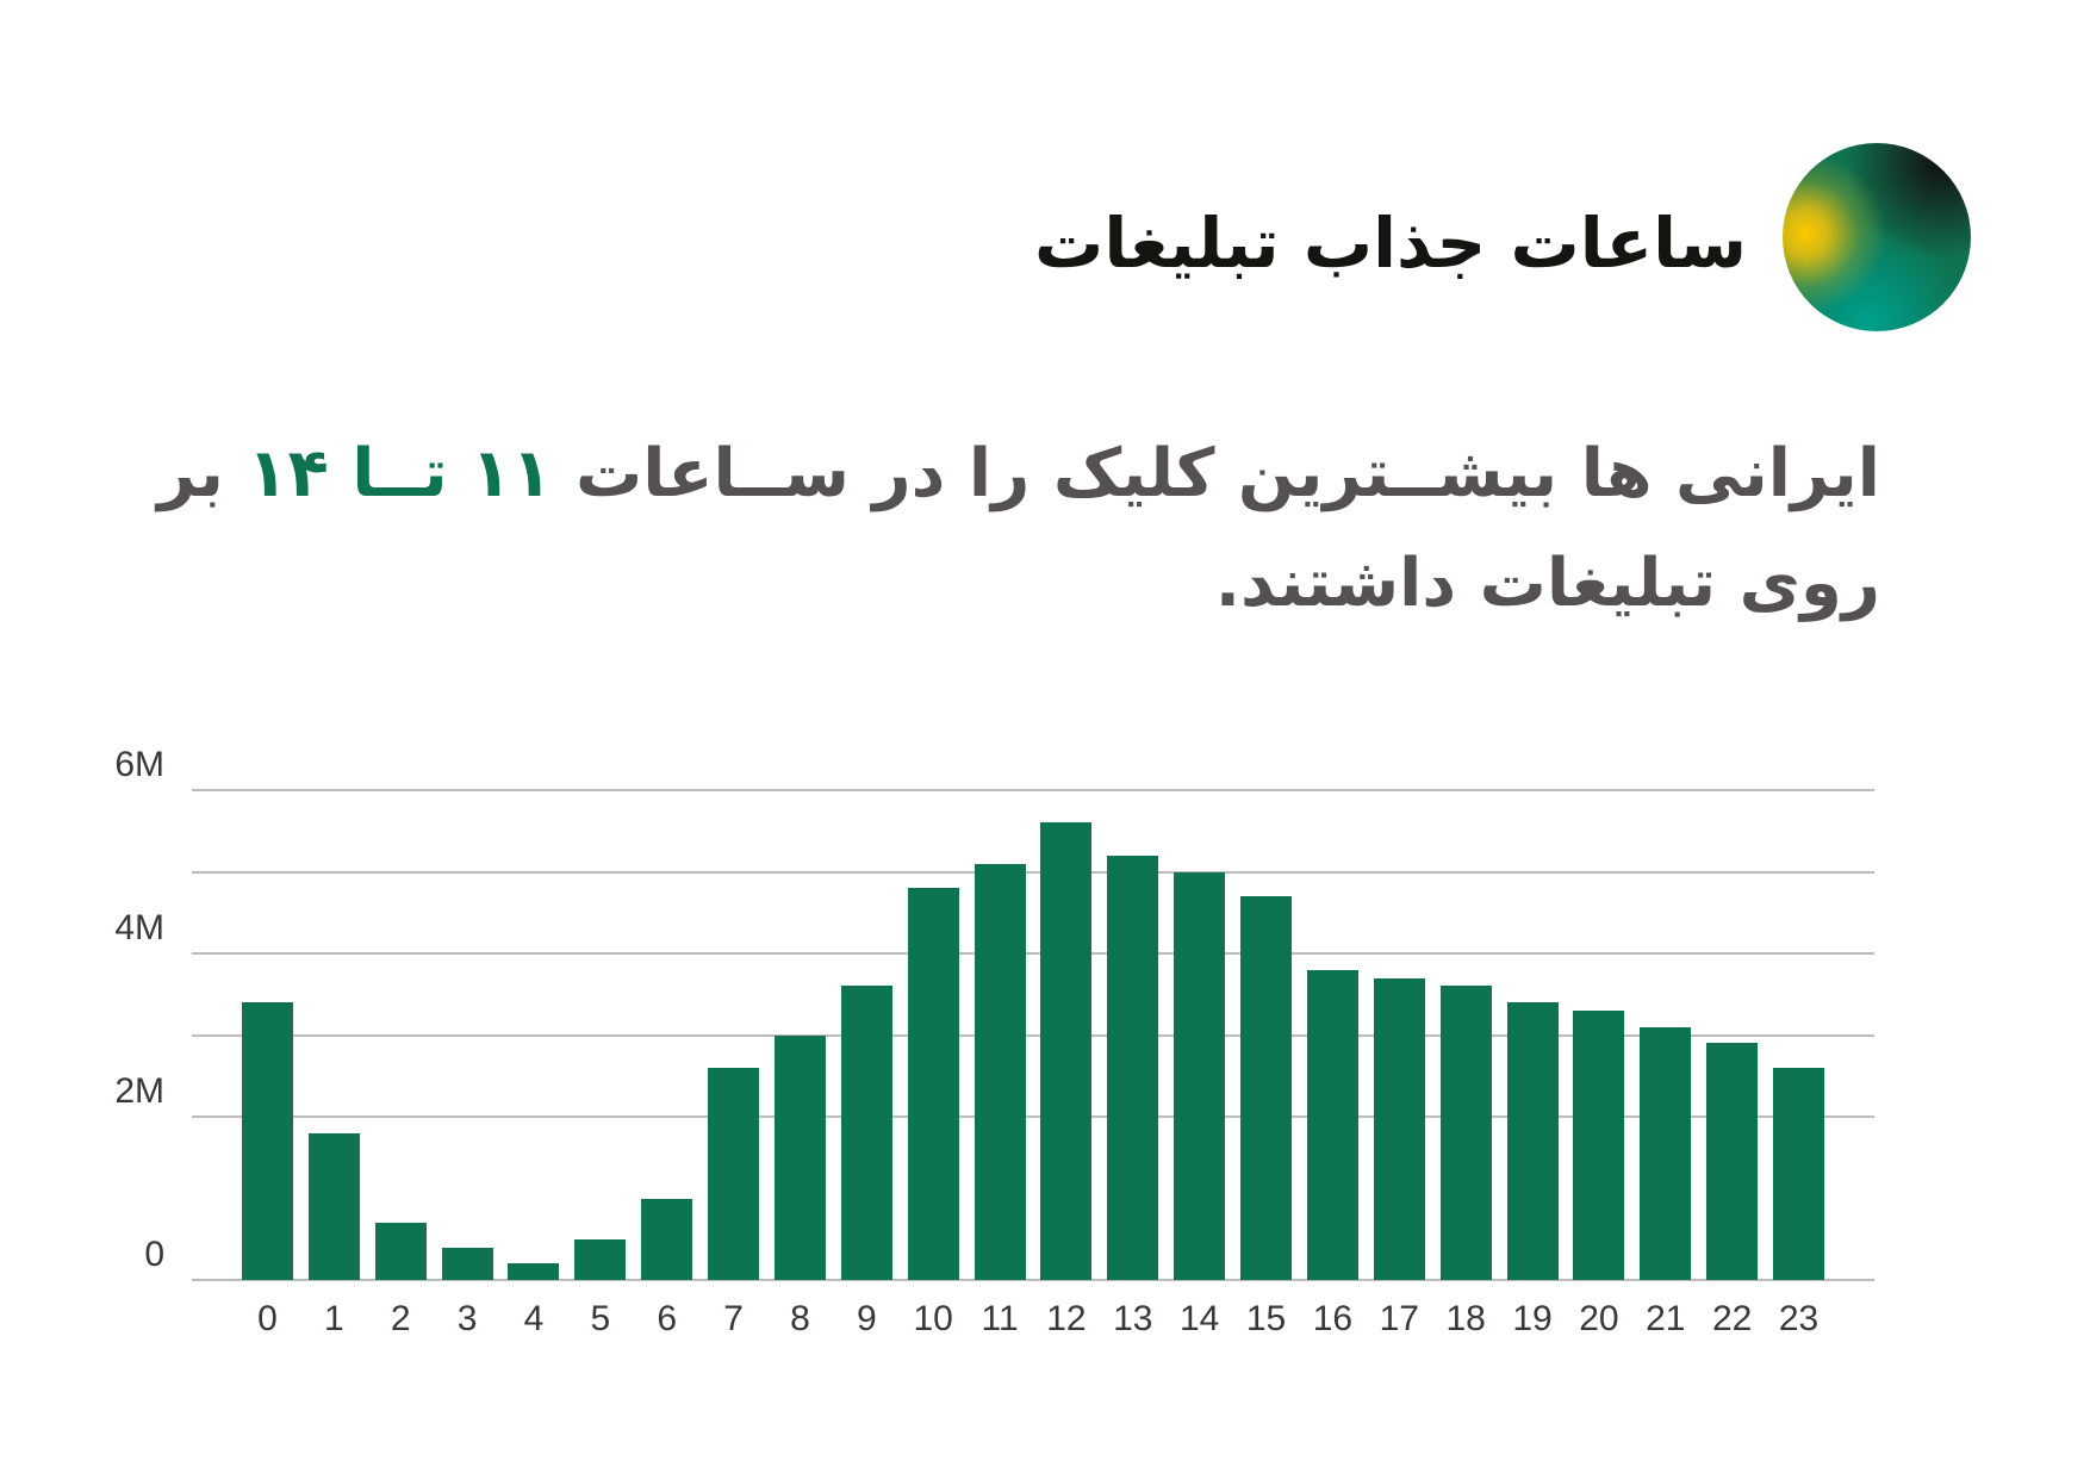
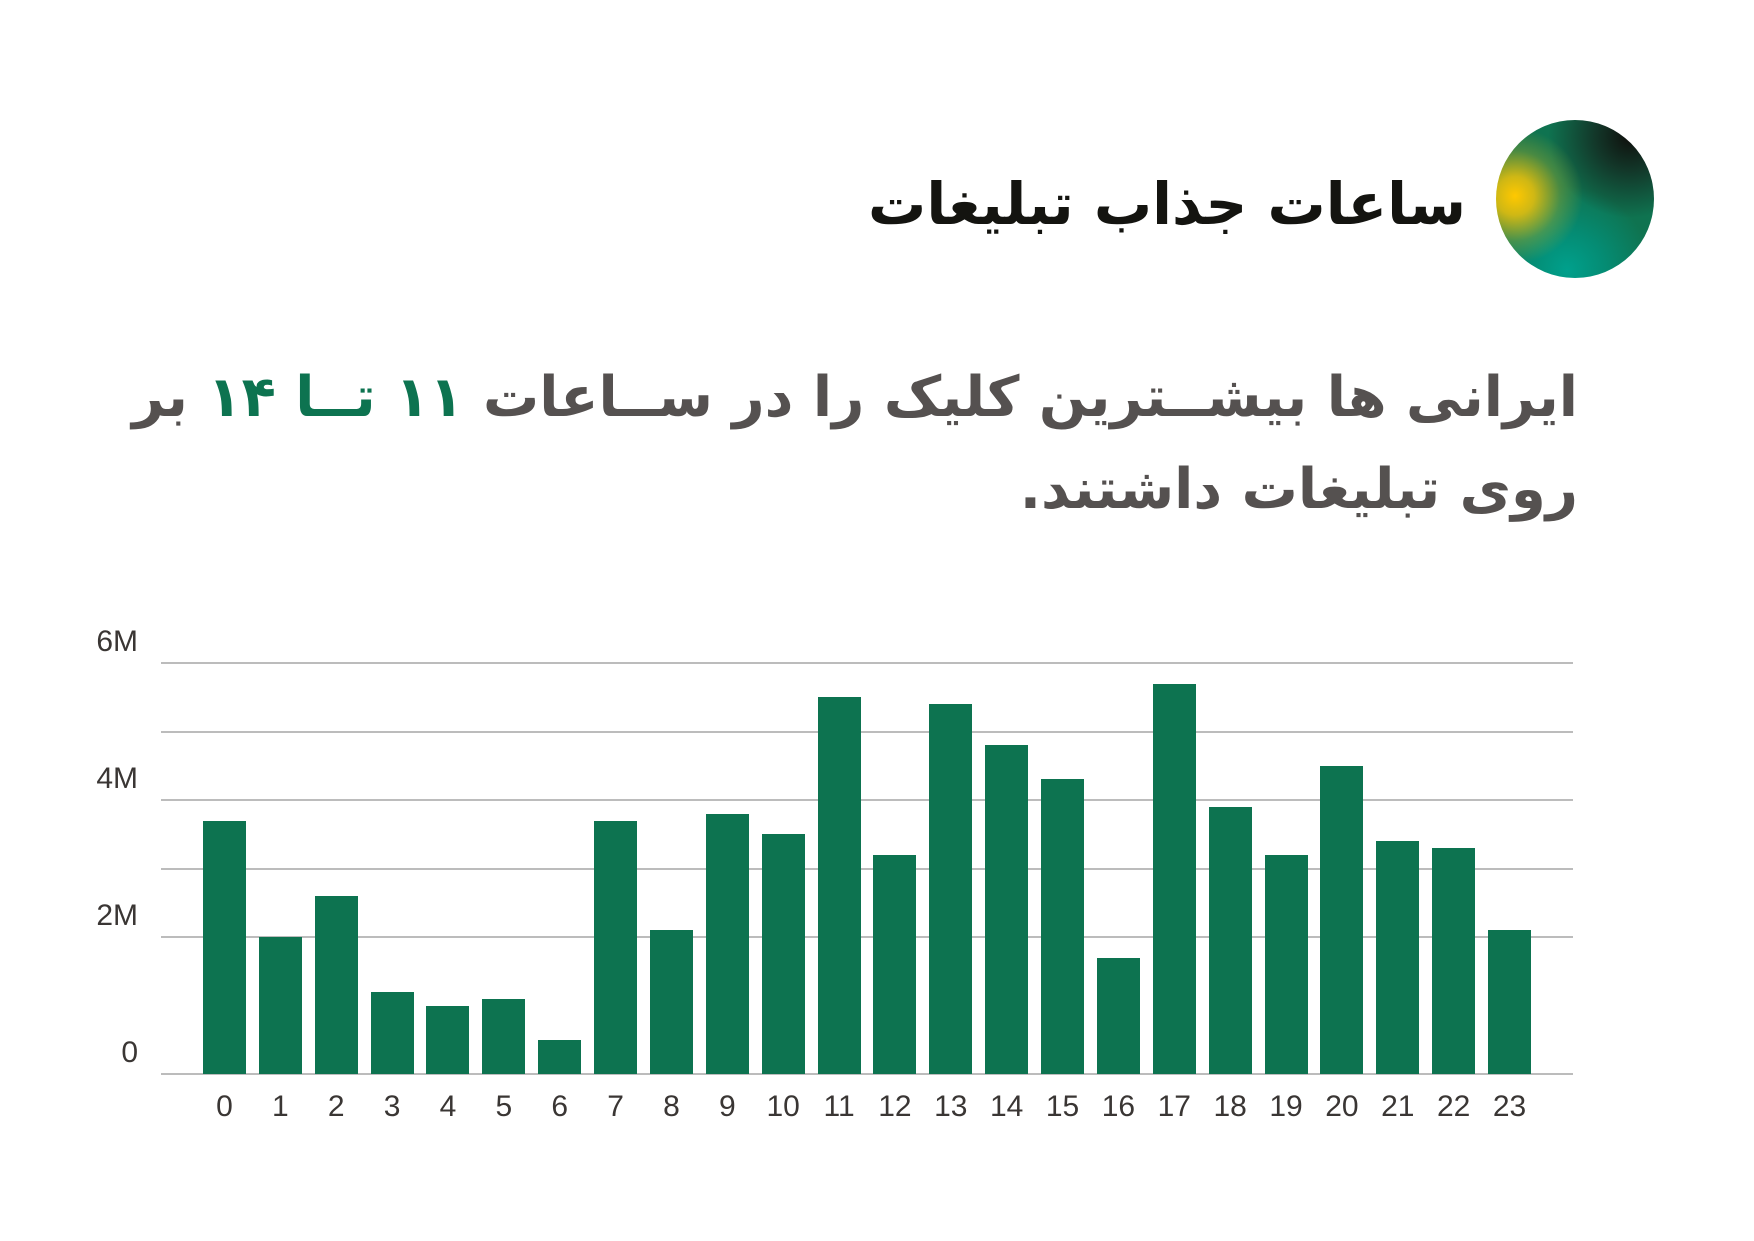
0: 3.4M -> 3.7M
1: 1.8M -> 2.0M
2: 0.7M -> 2.6M
3: 0.4M -> 1.2M
4: 0.2M -> 1.0M
5: 0.5M -> 1.1M
6: 1.0M -> 0.5M
7: 2.6M -> 3.7M
8: 3.0M -> 2.1M
9: 3.6M -> 3.8M
10: 4.8M -> 3.5M
11: 5.1M -> 5.5M
12: 5.6M -> 3.2M
13: 5.2M -> 5.4M
14: 5.0M -> 4.8M
15: 4.7M -> 4.3M
16: 3.8M -> 1.7M
17: 3.7M -> 5.7M
18: 3.6M -> 3.9M
19: 3.4M -> 3.2M
20: 3.3M -> 4.5M
21: 3.1M -> 3.4M
22: 2.9M -> 3.3M
23: 2.6M -> 2.1M
